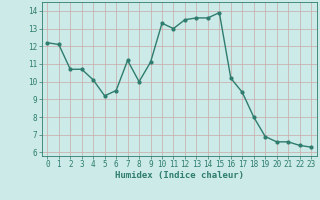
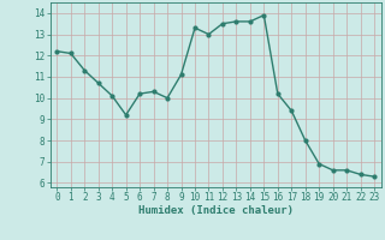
2: 10.7 -> 11.3
6: 9.5 -> 10.2
7: 11.2 -> 10.3
